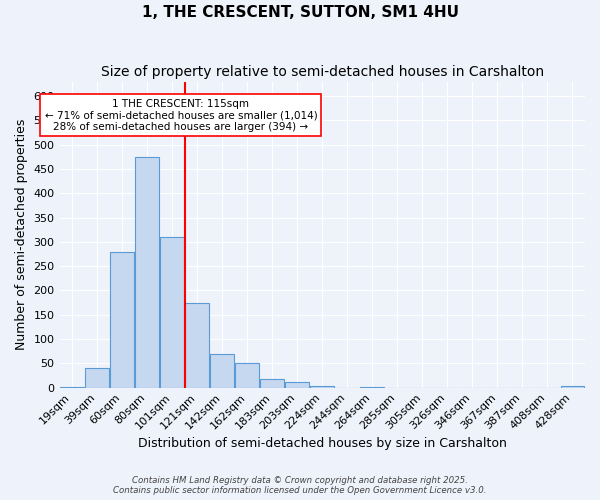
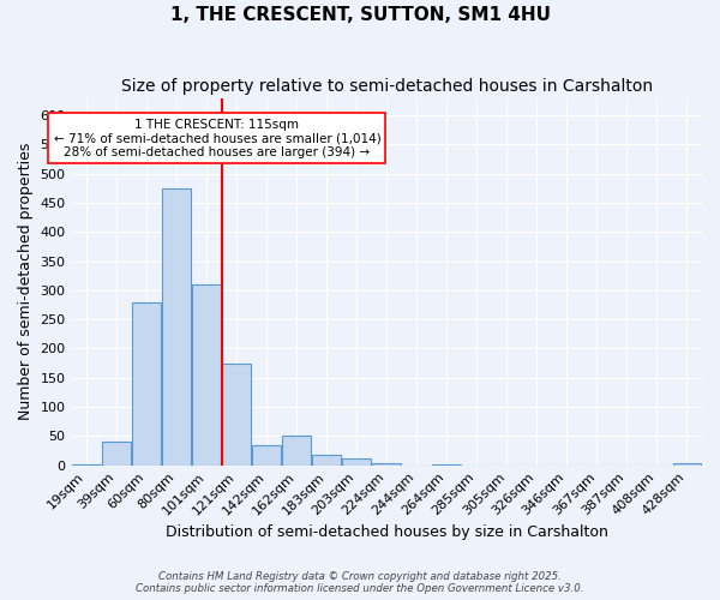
142sqm: 70 -> 35
